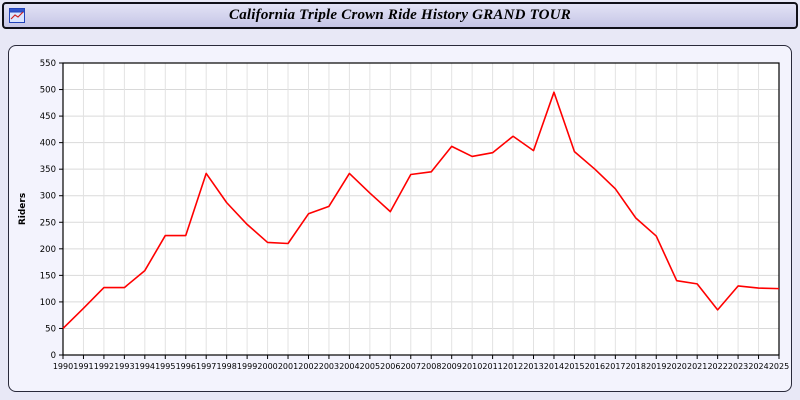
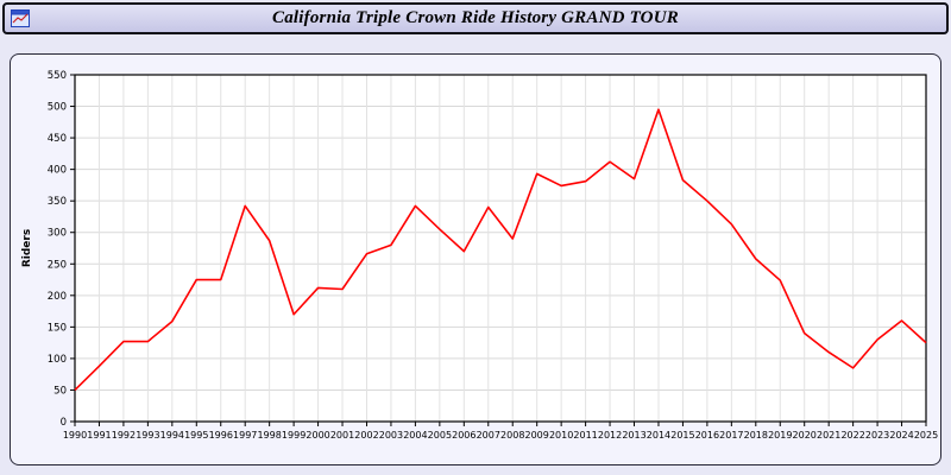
1999: 250 -> 170
2008: 340 -> 290
2021: 130 -> 110
2024: 130 -> 160
